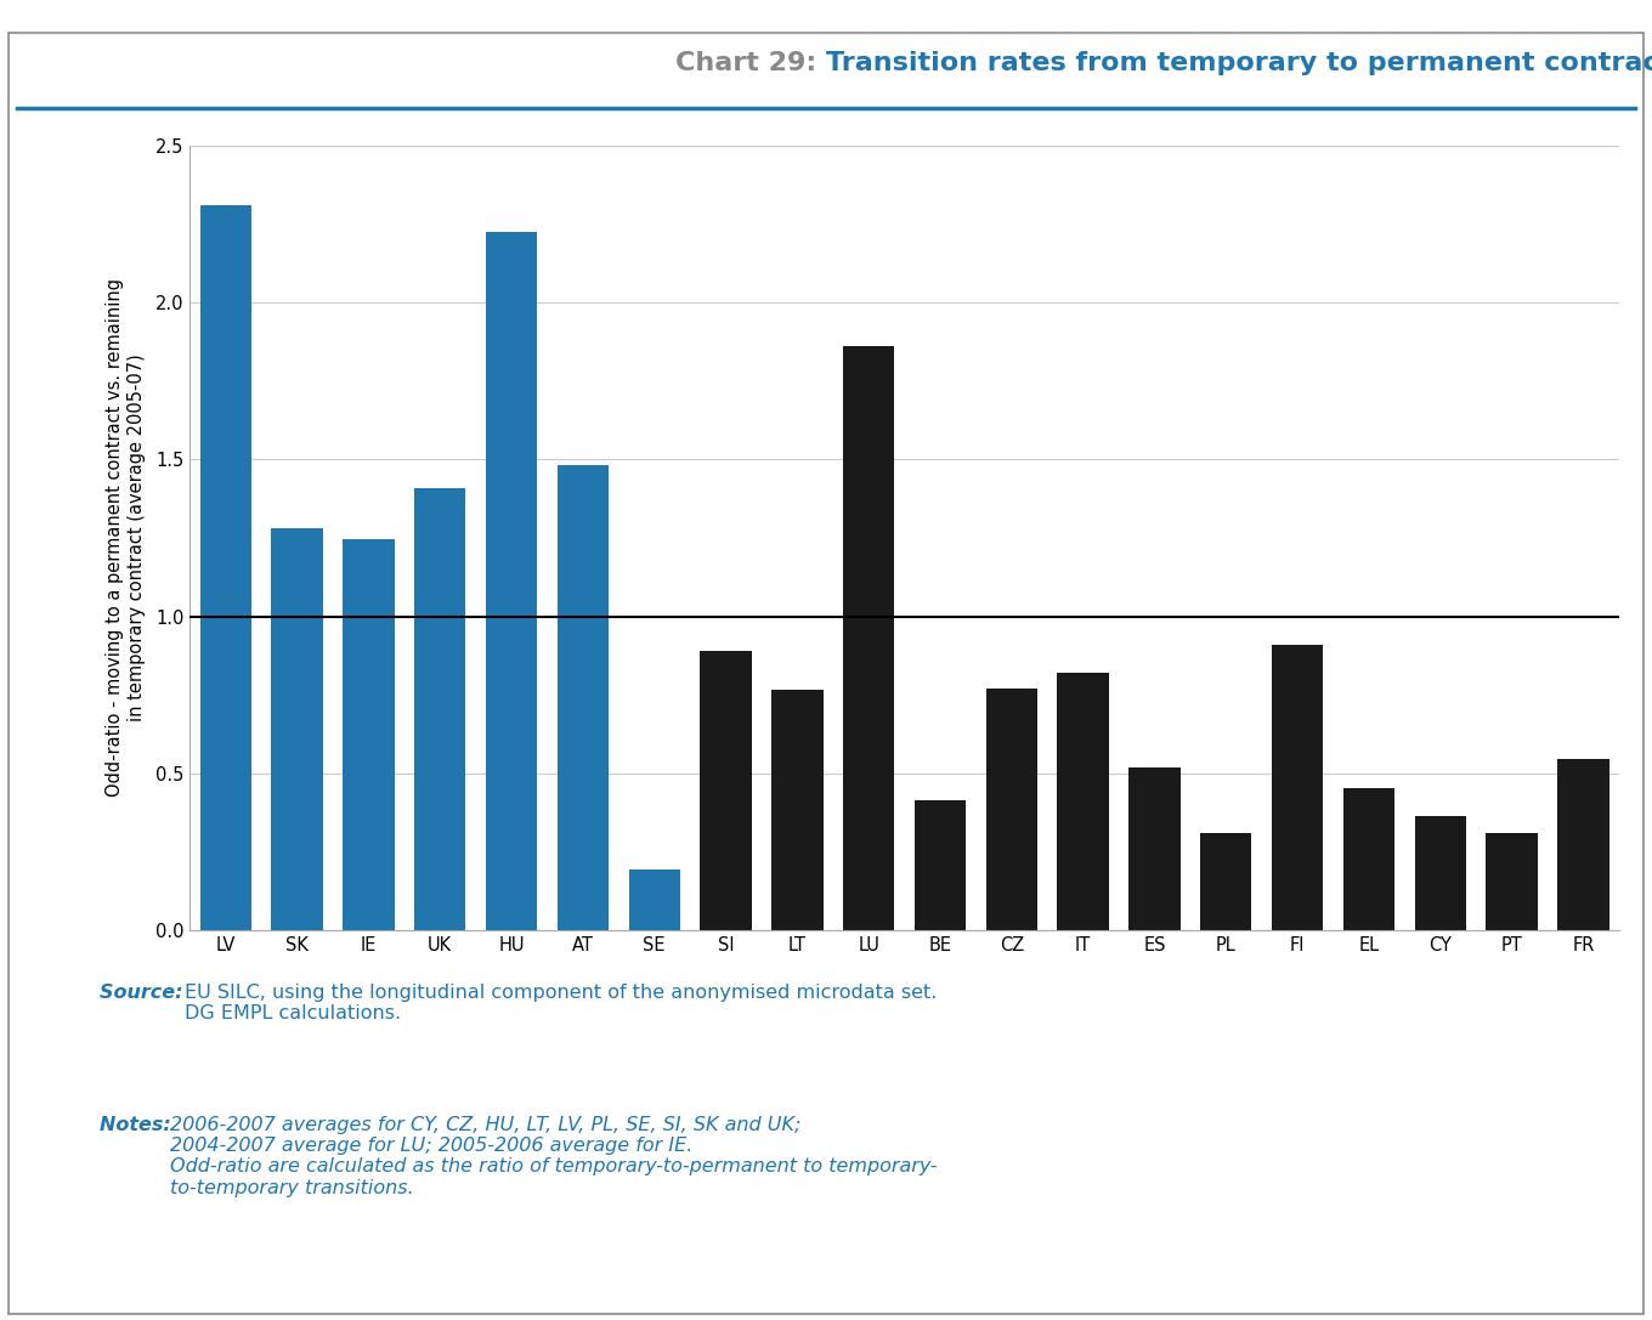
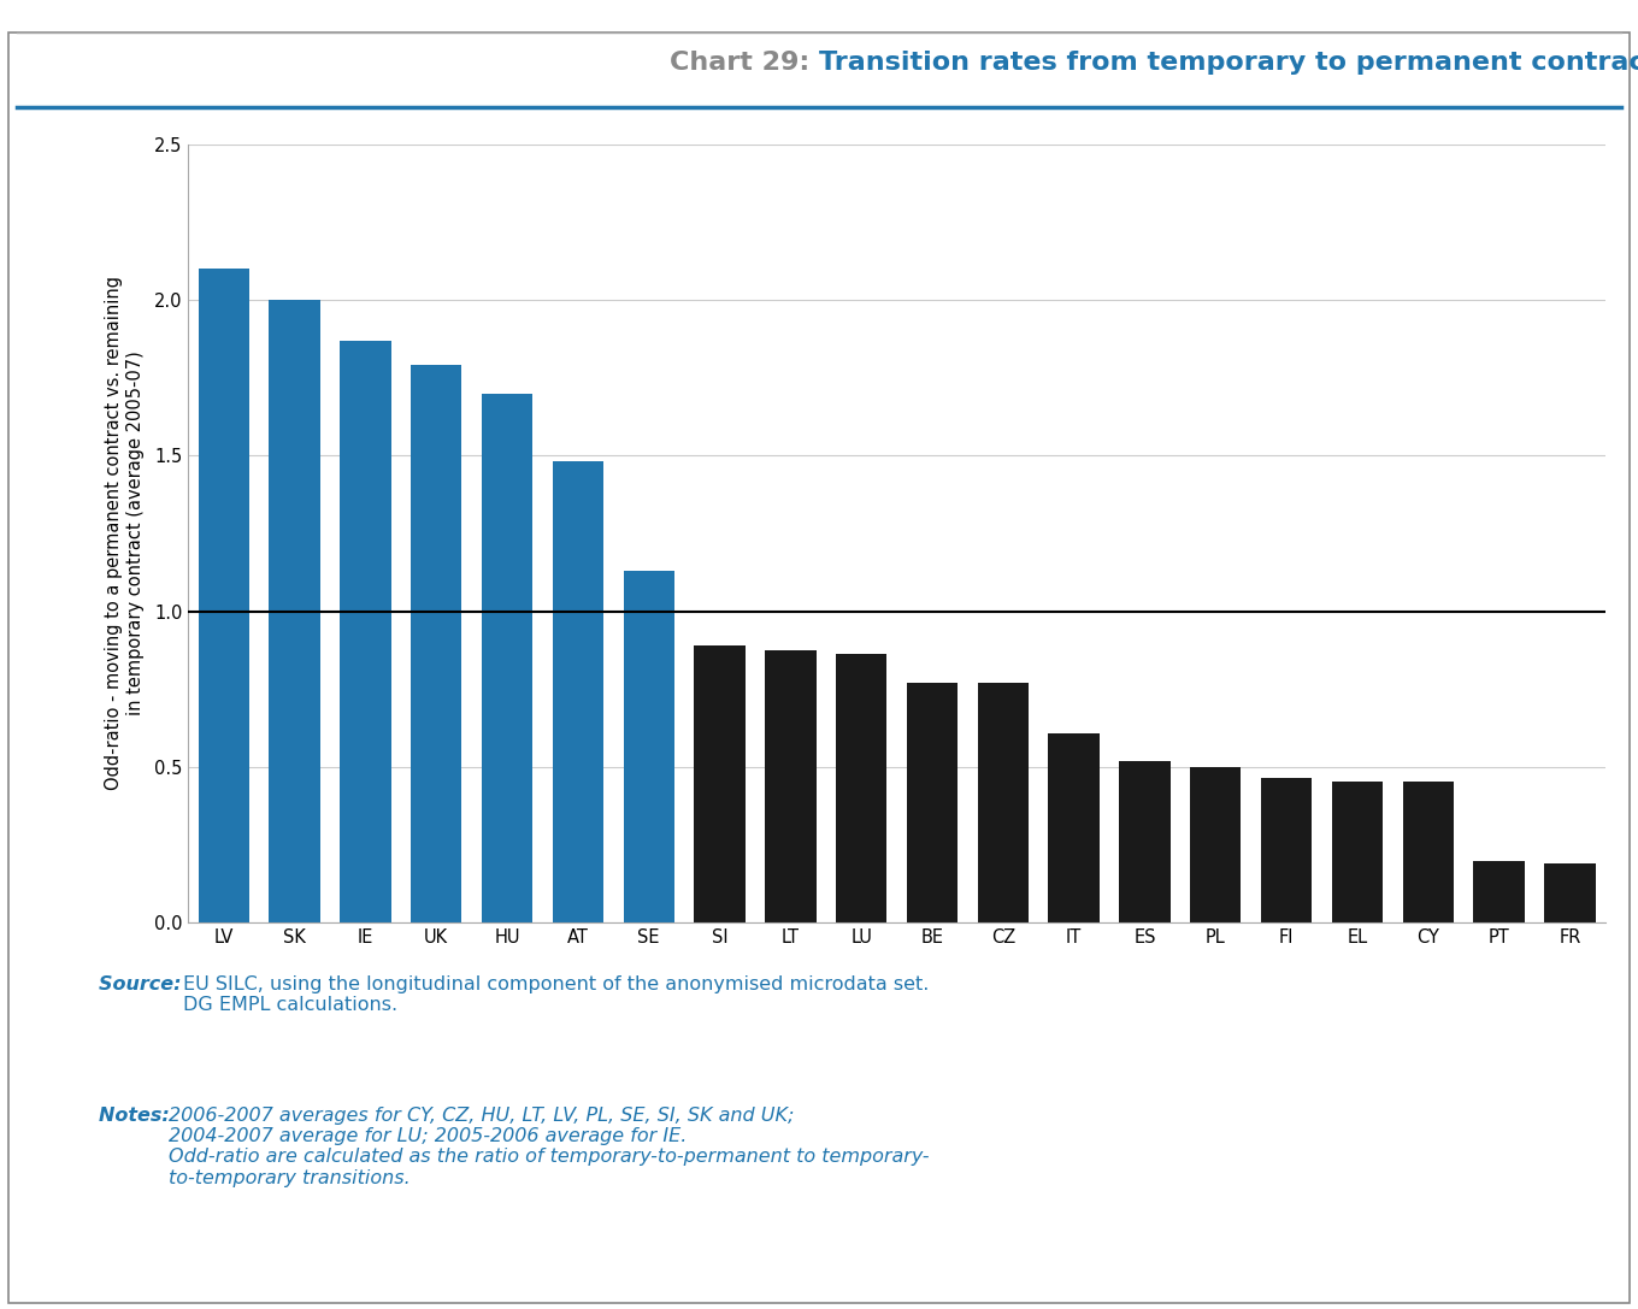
LV: 2.310 -> 2.100
SK: 1.280 -> 2.000
IE: 1.245 -> 1.870
UK: 1.410 -> 1.790
HU: 2.225 -> 1.700
SE: 0.195 -> 1.130
LT: 0.765 -> 0.875
LU: 1.860 -> 0.865
BE: 0.415 -> 0.770
IT: 0.820 -> 0.610
PL: 0.310 -> 0.500
FI: 0.910 -> 0.465
CY: 0.365 -> 0.455
PT: 0.310 -> 0.200
FR: 0.545 -> 0.190
